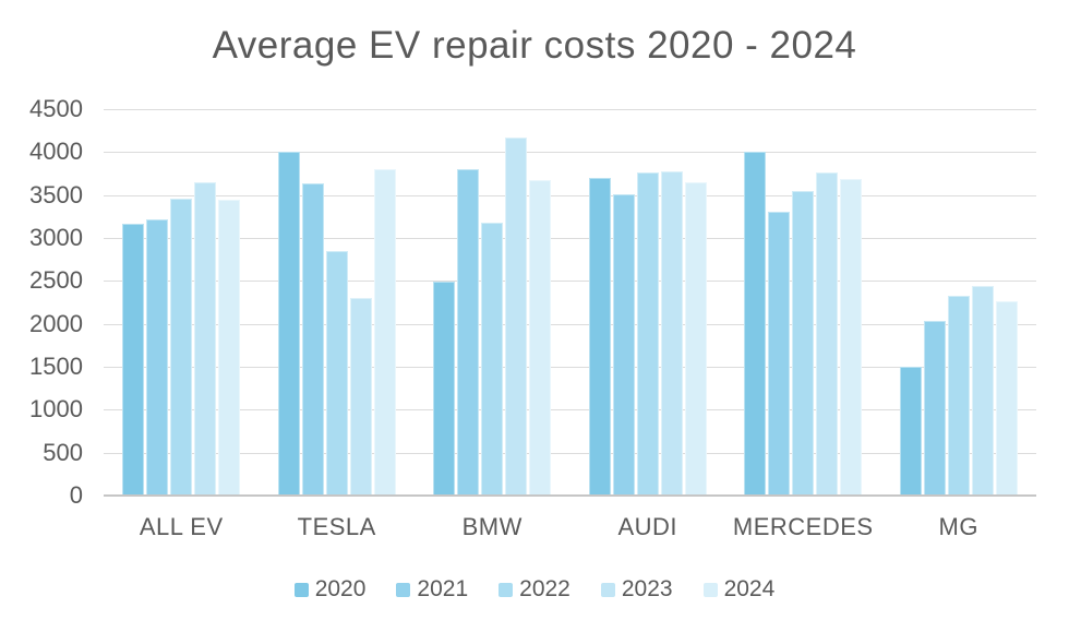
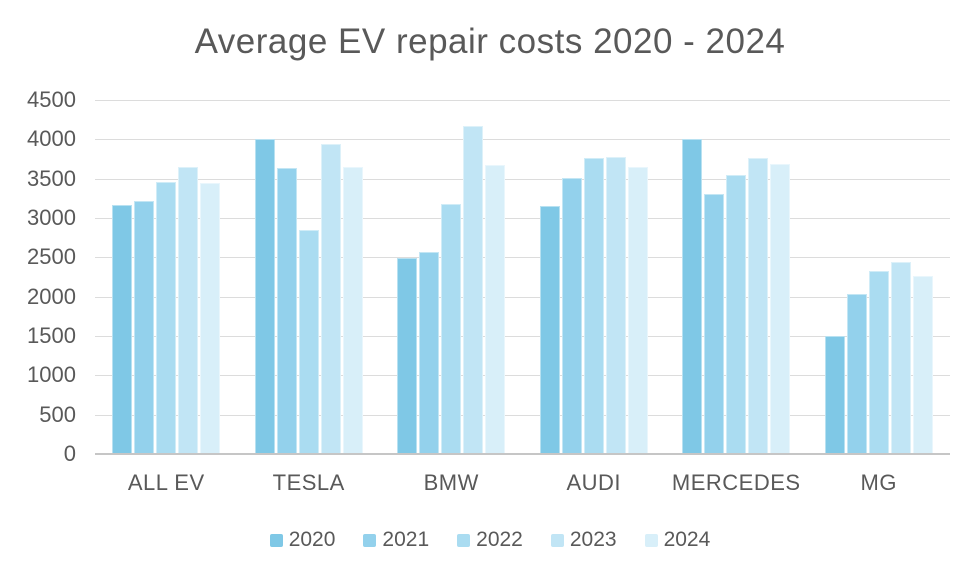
2023/TESLA: 2300 -> 3900
2024/TESLA: 3800 -> 3600
2021/BMW: 3800 -> 2600
2020/AUDI: 3700 -> 3200
